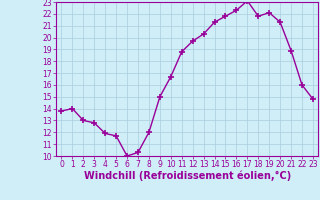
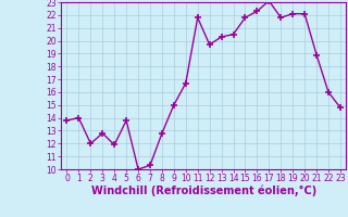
2: 13.0 -> 12.0
5: 11.7 -> 13.8
8: 12.0 -> 12.8
11: 18.8 -> 21.8
14: 21.3 -> 20.5
20: 21.3 -> 22.1
